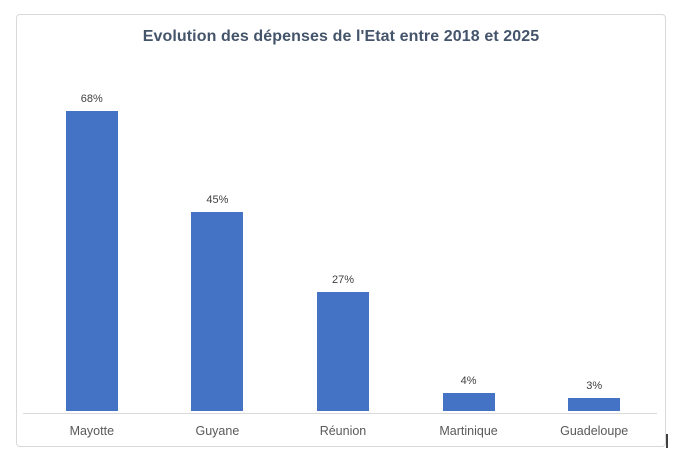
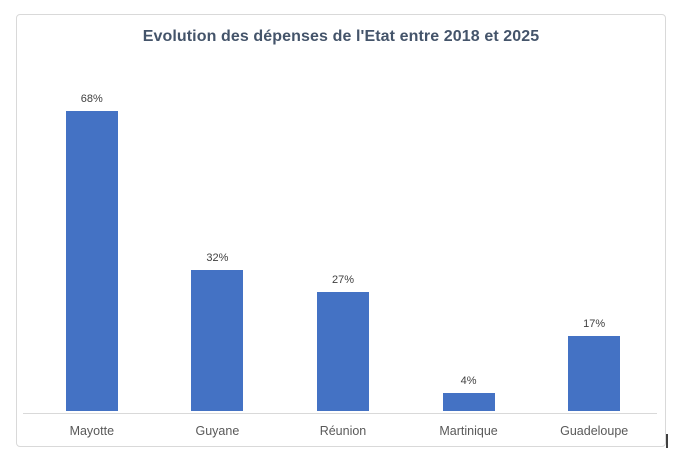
Guyane: 45% -> 32%
Guadeloupe: 3% -> 17%
